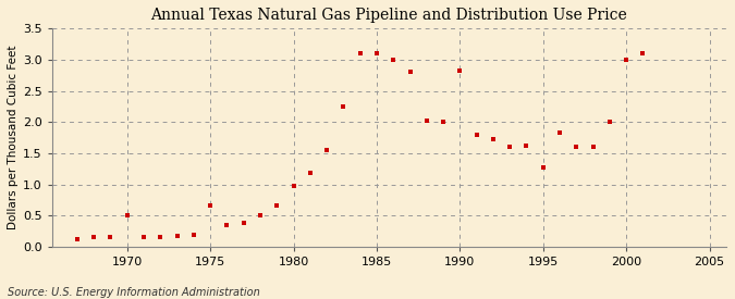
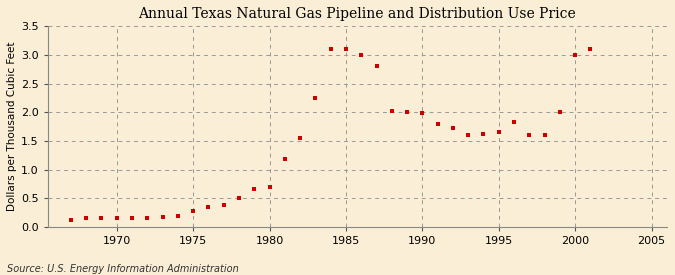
1970: 0.50 -> 0.15
1975: 0.66 -> 0.28
1980: 0.98 -> 0.70
1990: 2.82 -> 1.98
1995: 1.28 -> 1.65
